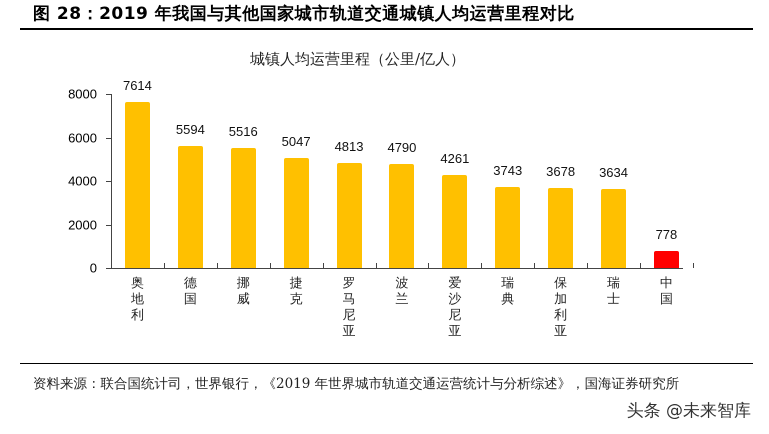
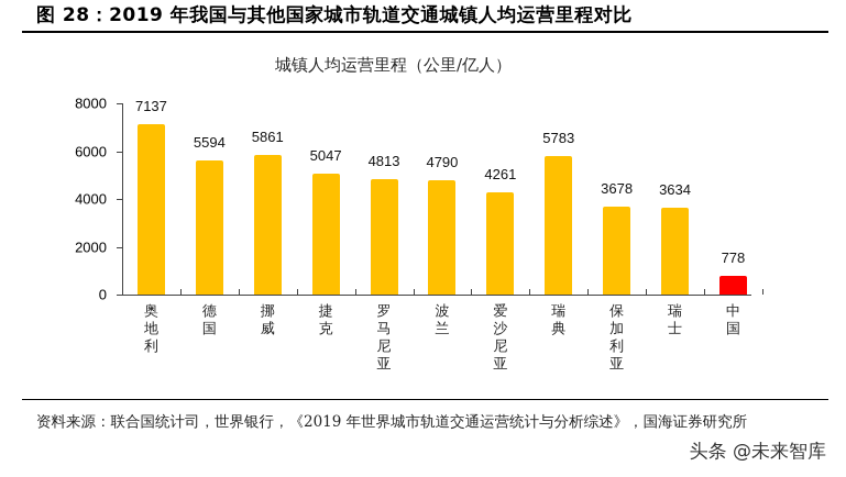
奥地利: 7614 -> 7137
挪威: 5516 -> 5861
瑞典: 3743 -> 5783
